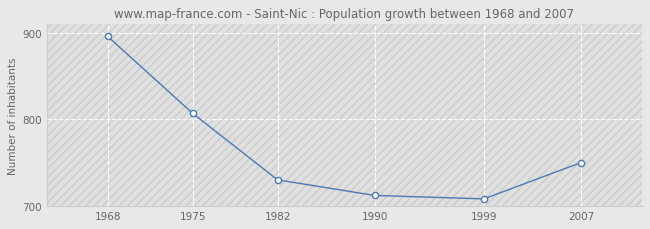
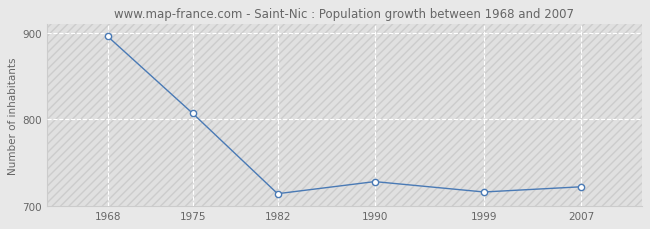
1982: 730 -> 714
1990: 712 -> 728
1999: 708 -> 716
2007: 750 -> 722
